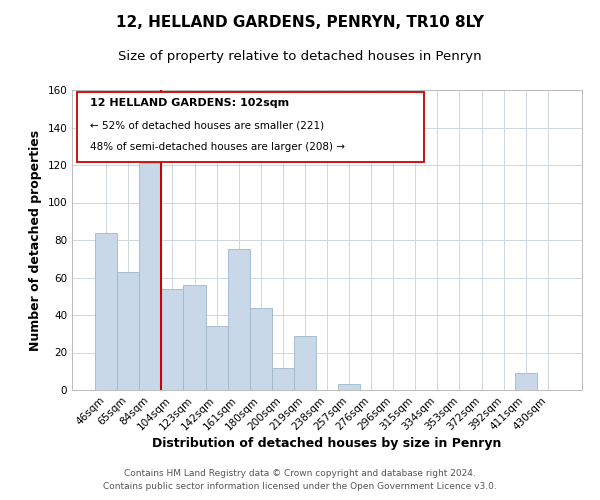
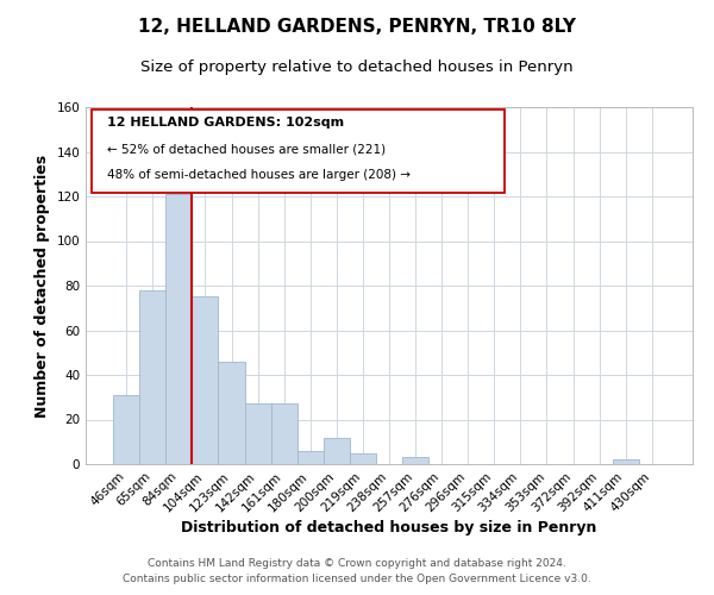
46sqm: 84 -> 31
65sqm: 63 -> 78
104sqm: 54 -> 75
123sqm: 56 -> 46
142sqm: 34 -> 27
161sqm: 75 -> 27
180sqm: 44 -> 6
219sqm: 29 -> 5
411sqm: 9 -> 2
